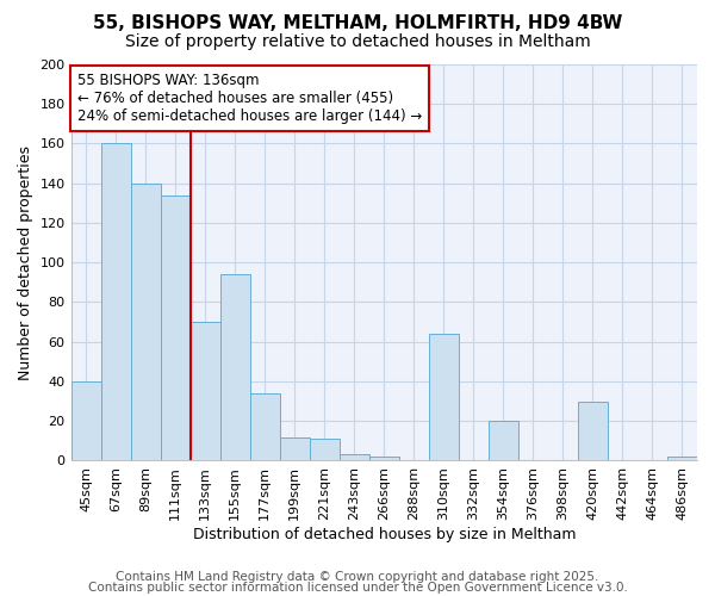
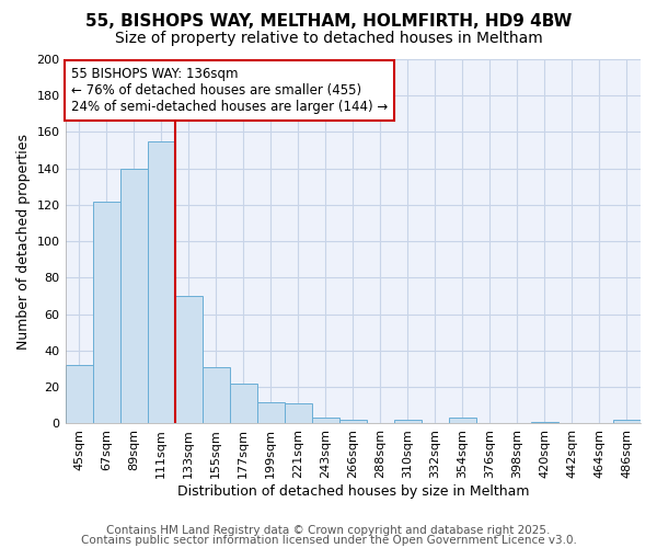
45sqm: 40 -> 32
67sqm: 160 -> 122
111sqm: 134 -> 155
155sqm: 94 -> 31
177sqm: 34 -> 22
310sqm: 64 -> 2
354sqm: 20 -> 3
420sqm: 30 -> 1
